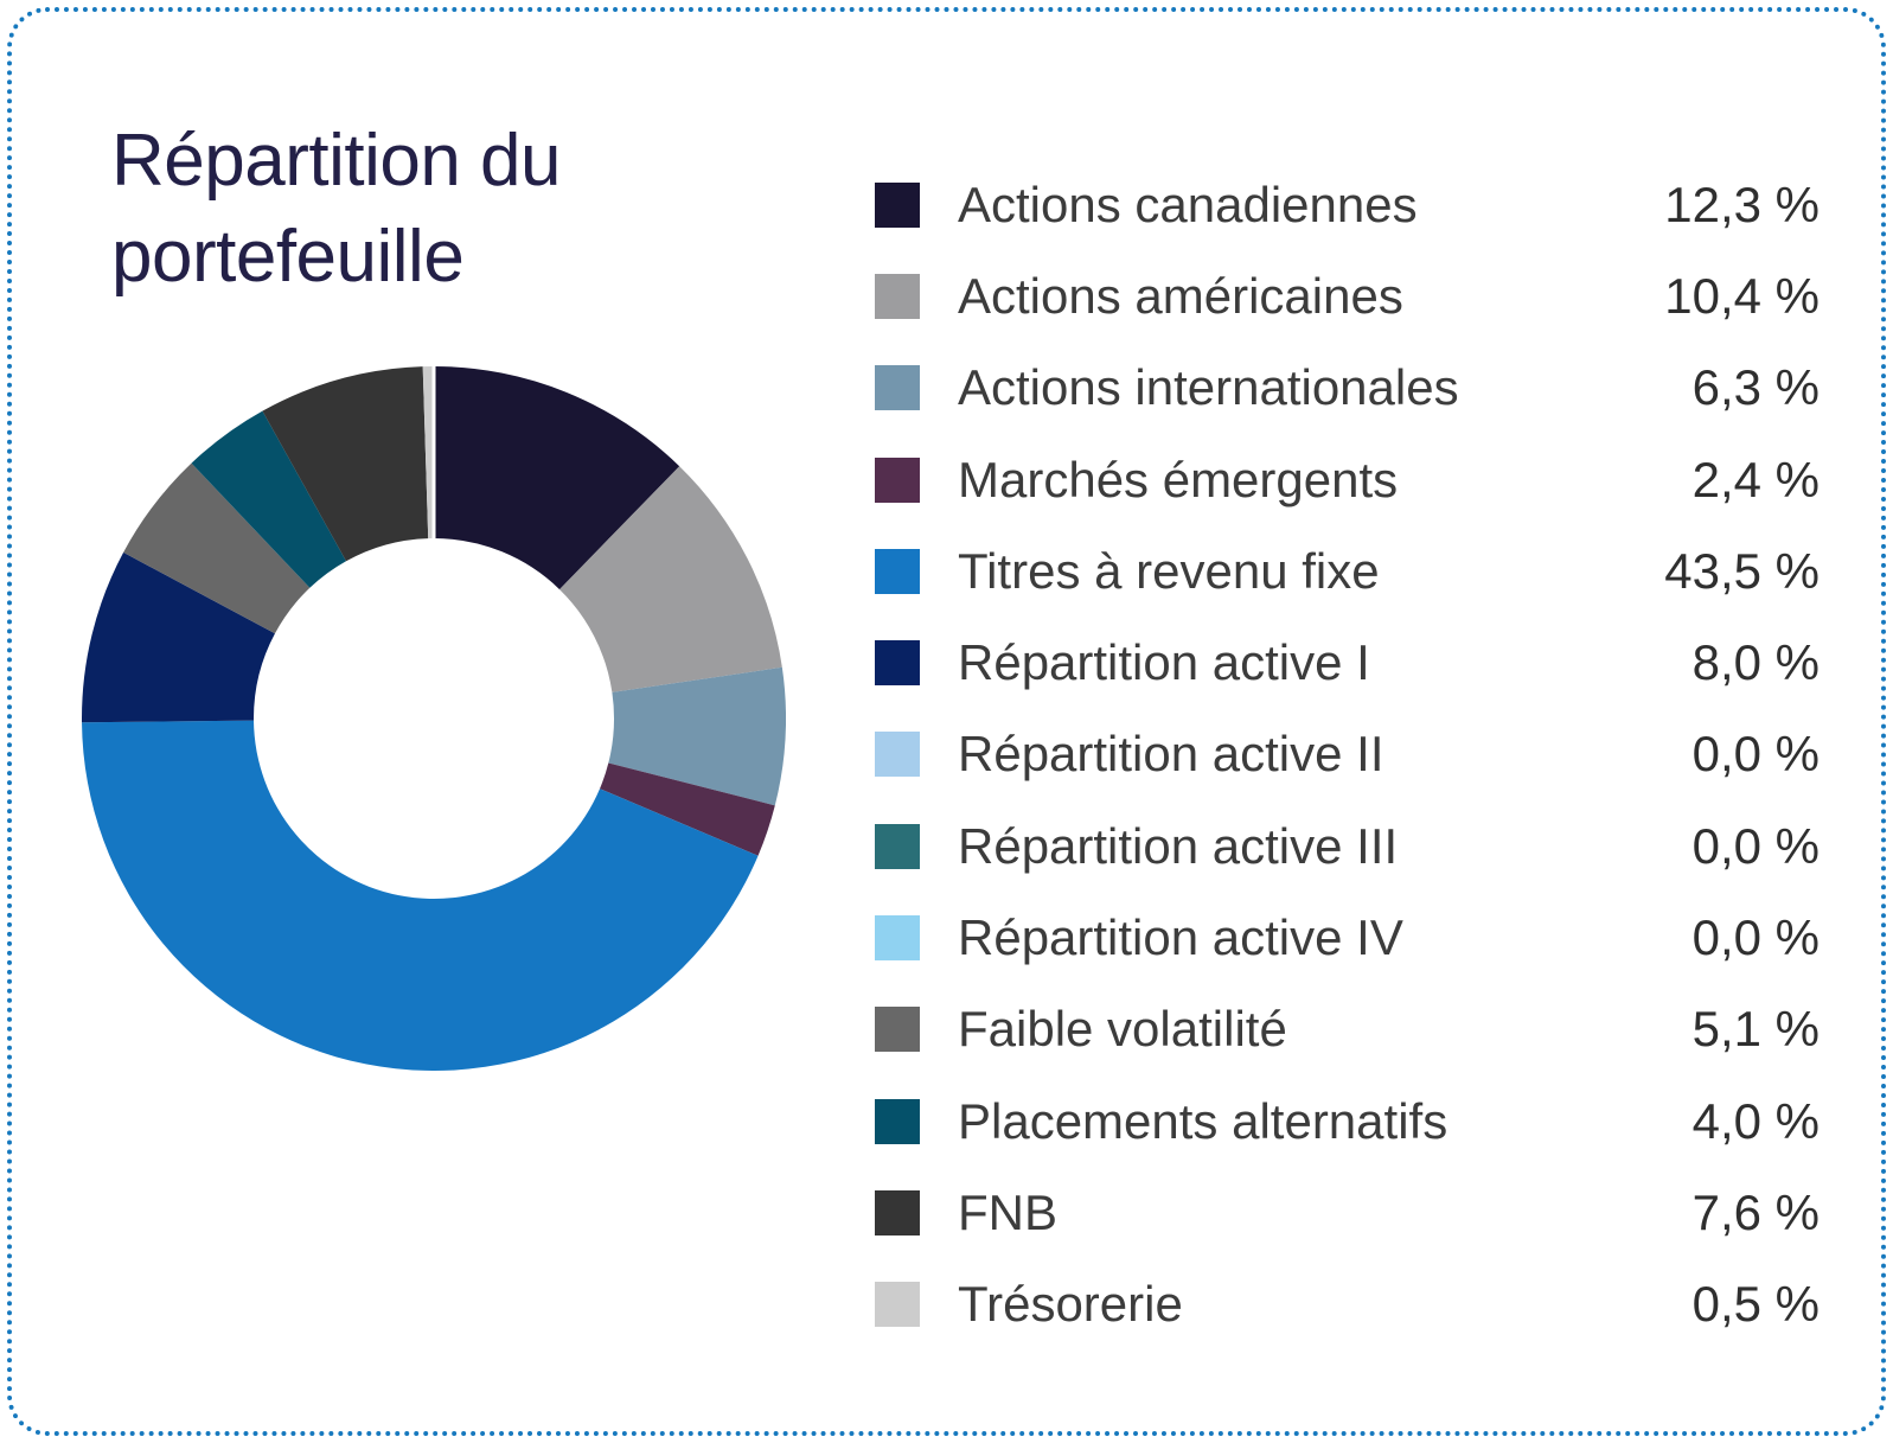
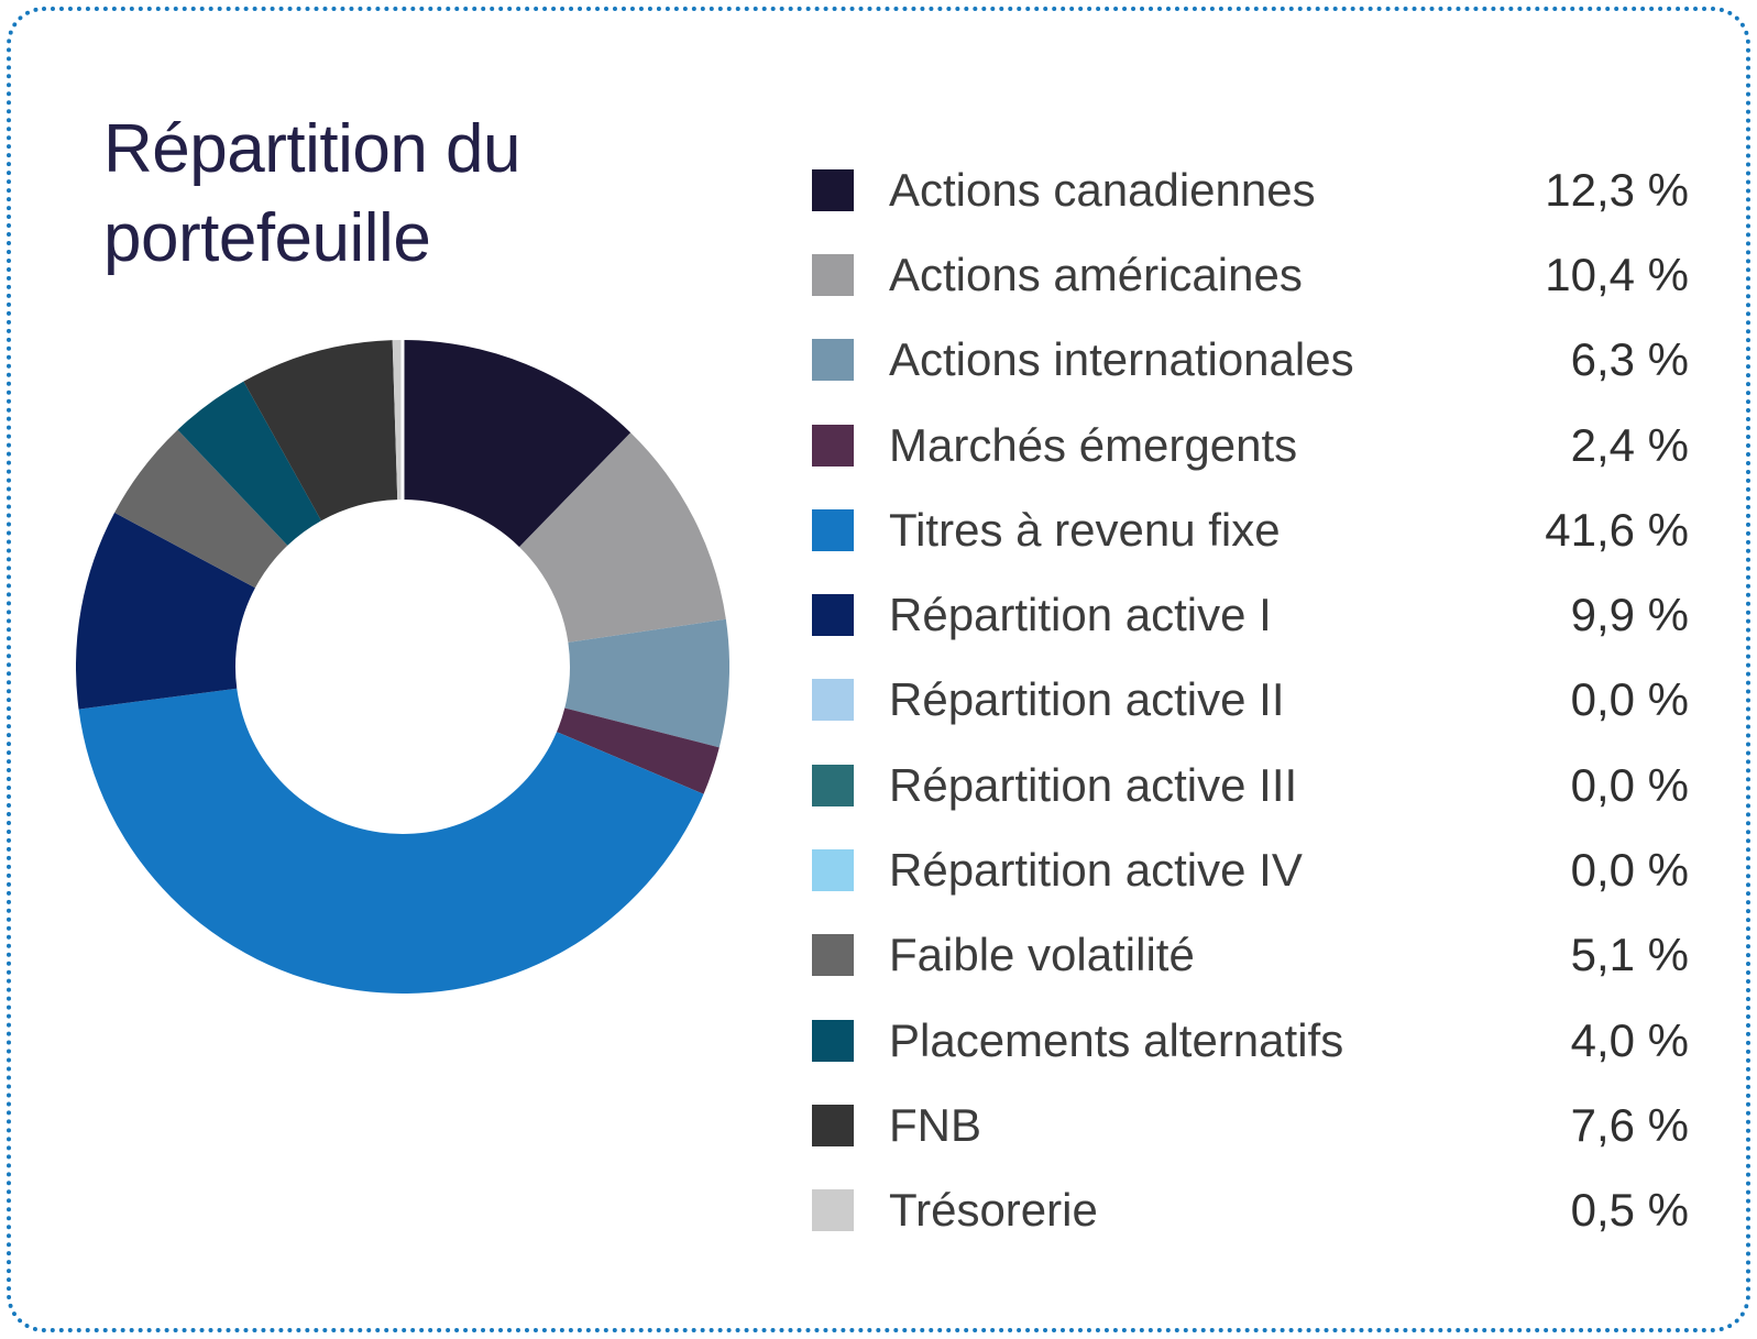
Titres à revenu fixe: 43,5 -> 41,6
Répartition active I: 8,0 -> 9,9
